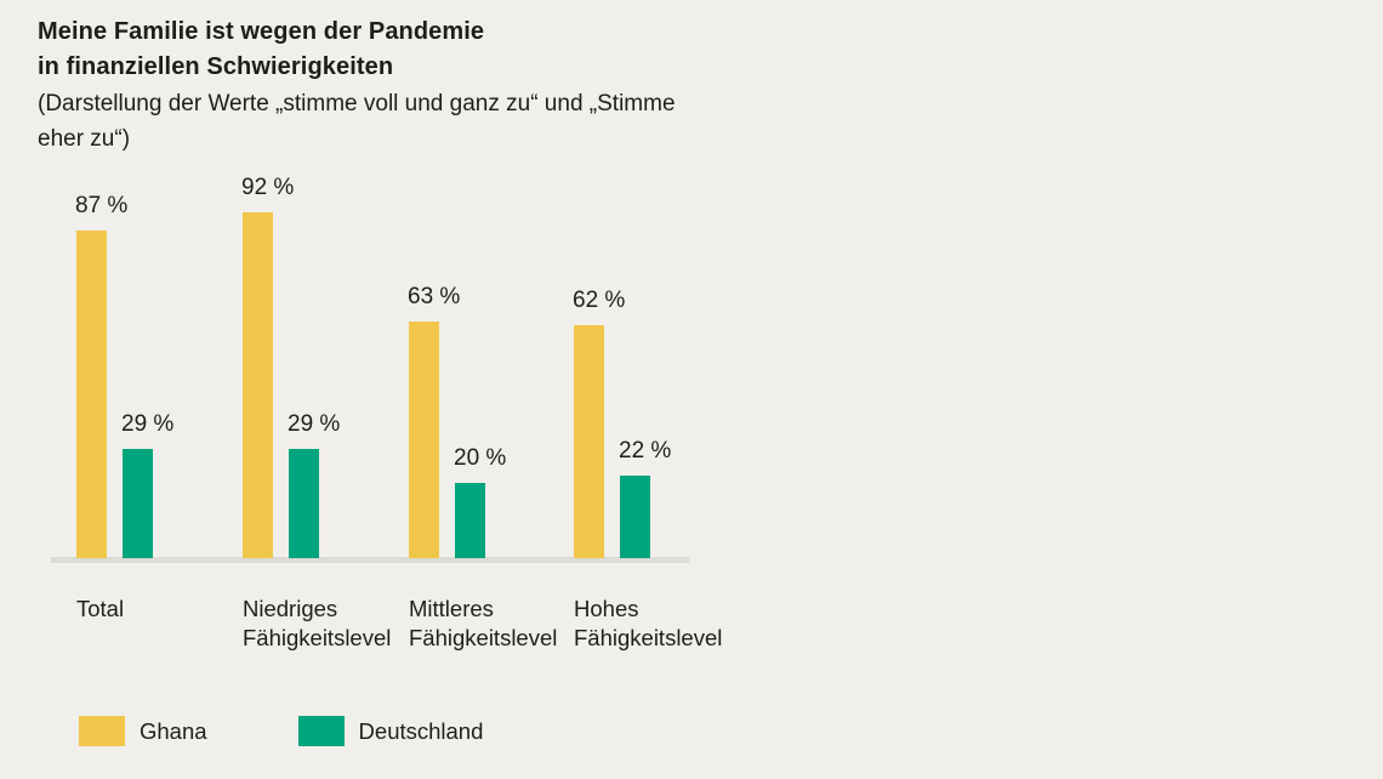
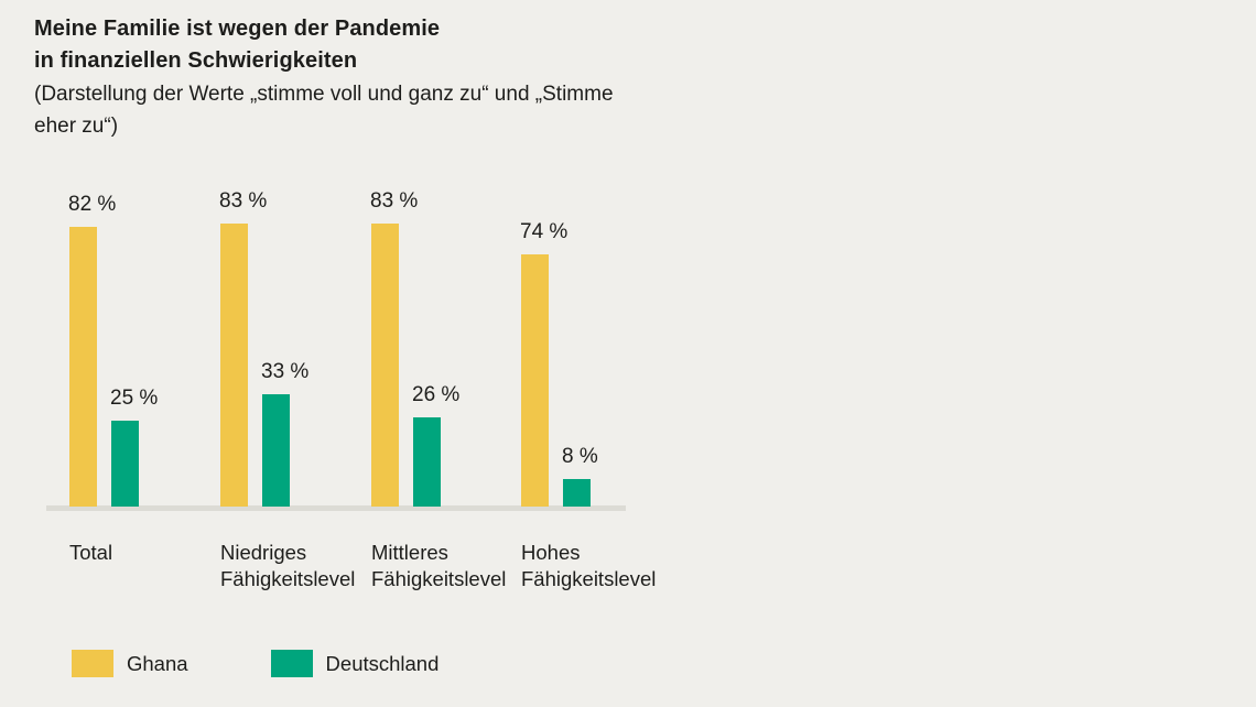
Ghana/Total: 87 -> 82
Deutschland/Total: 29 -> 25
Ghana/Niedriges Fähigkeitslevel: 92 -> 83
Deutschland/Niedriges Fähigkeitslevel: 29 -> 33
Ghana/Mittleres Fähigkeitslevel: 63 -> 83
Deutschland/Mittleres Fähigkeitslevel: 20 -> 26
Ghana/Hohes Fähigkeitslevel: 62 -> 74
Deutschland/Hohes Fähigkeitslevel: 22 -> 8
